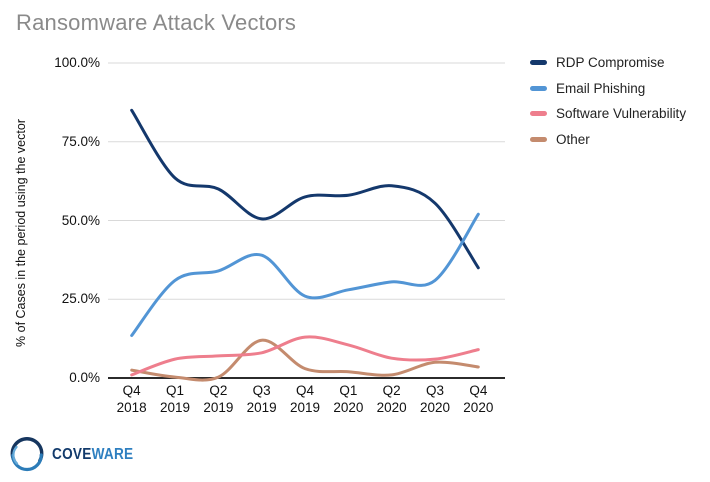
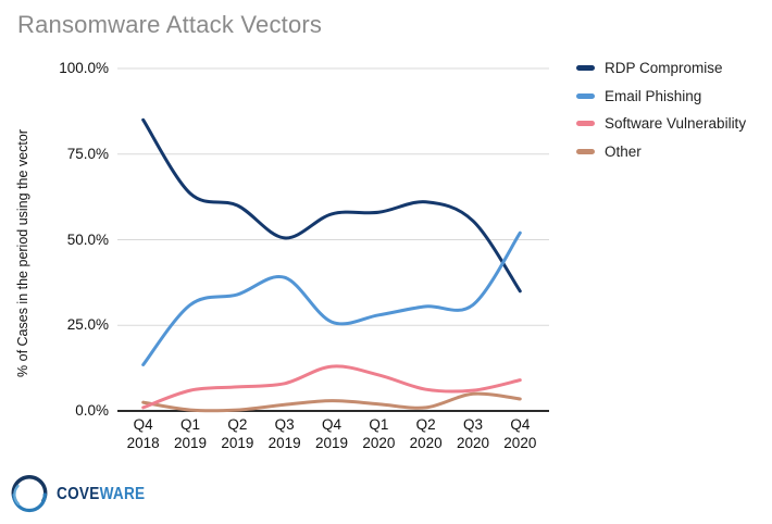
Other/Q3 2019: 12% -> 2%
